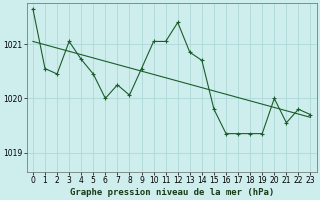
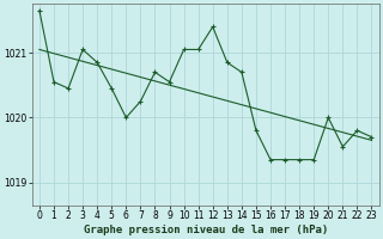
4: 1020.72 -> 1020.85
8: 1020.06 -> 1020.70
